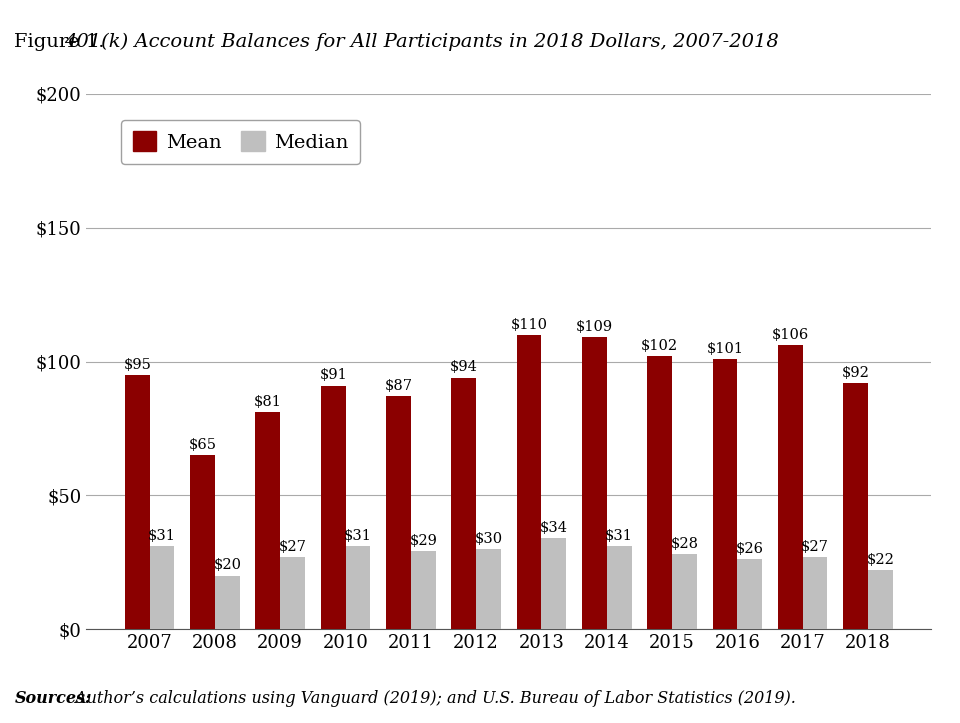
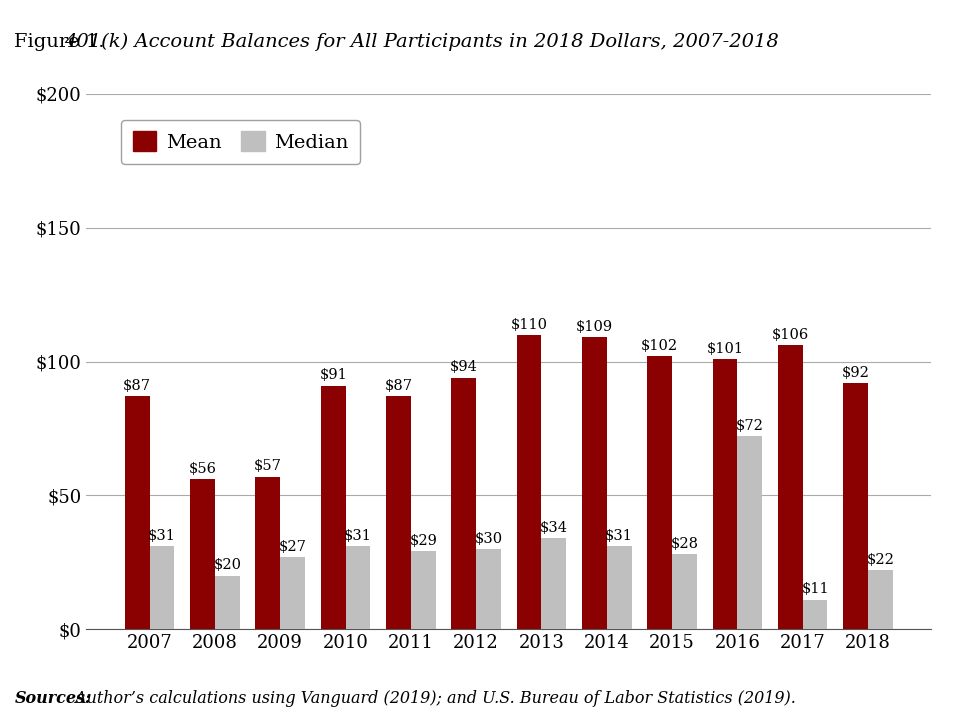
Mean/2007: $95 -> $87
Mean/2008: $65 -> $56
Mean/2009: $81 -> $57
Median/2016: $26 -> $72
Median/2017: $27 -> $11
